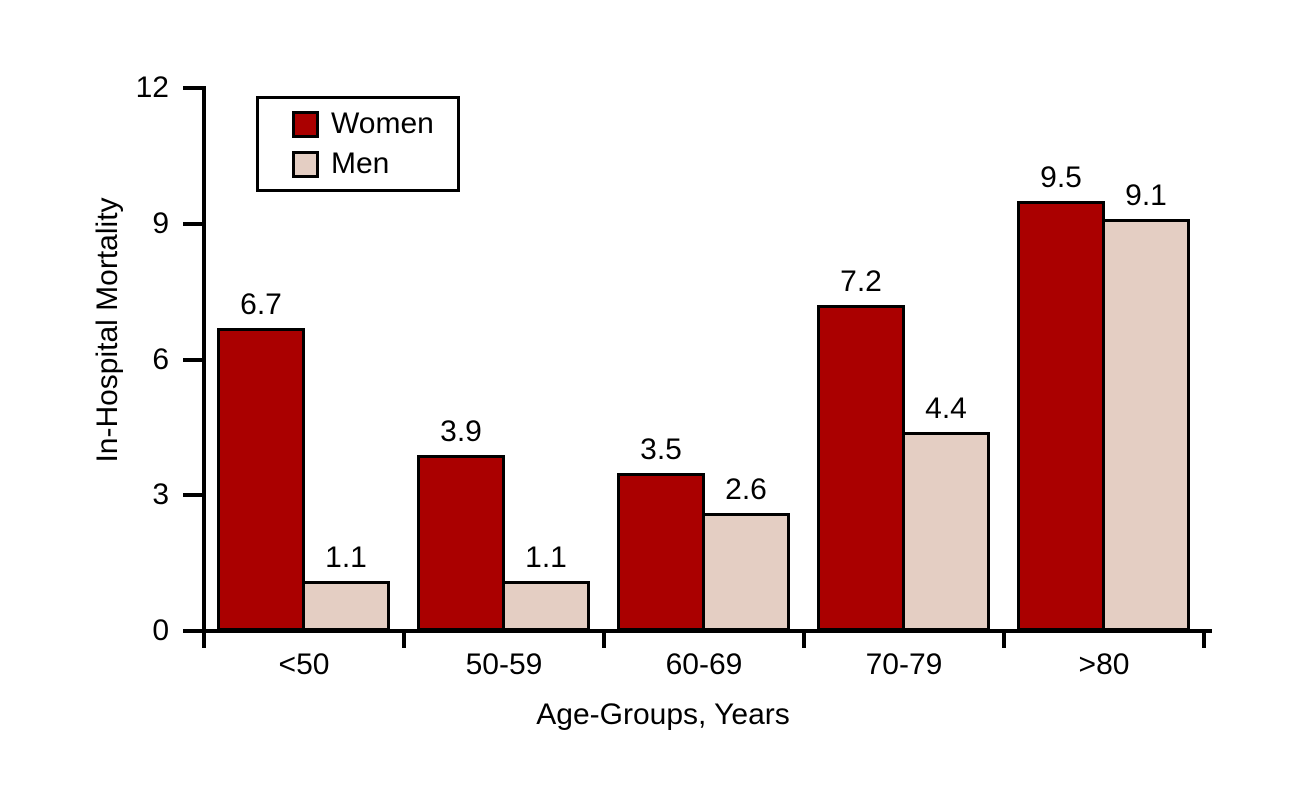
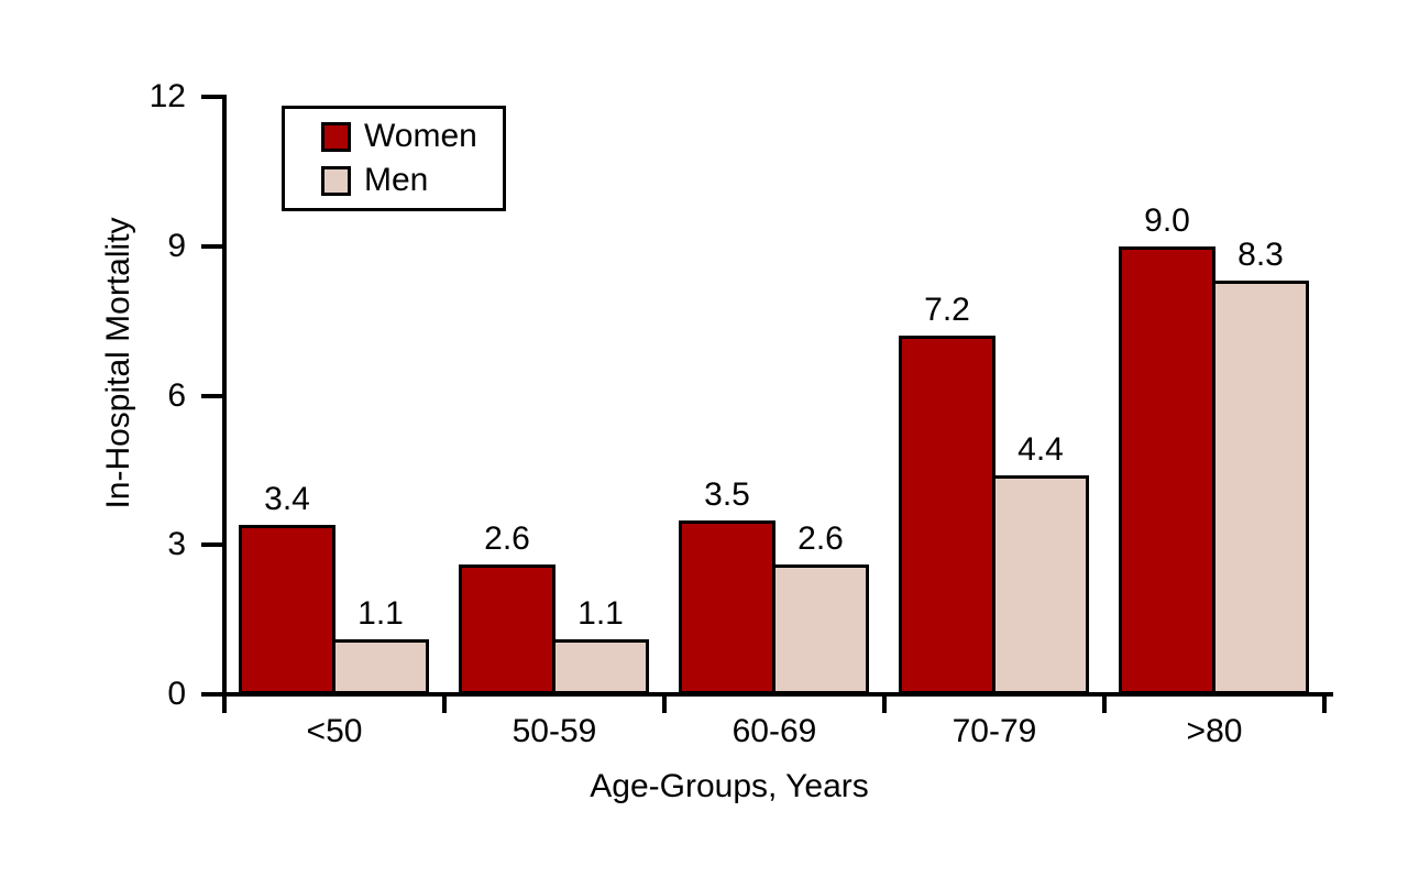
Women/<50: 6.7 -> 3.4
Women/50-59: 3.9 -> 2.6
Women/>80: 9.5 -> 9.0
Men/>80: 9.1 -> 8.3
